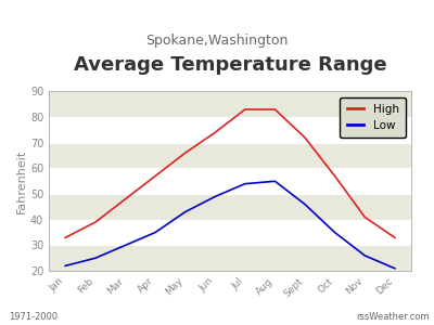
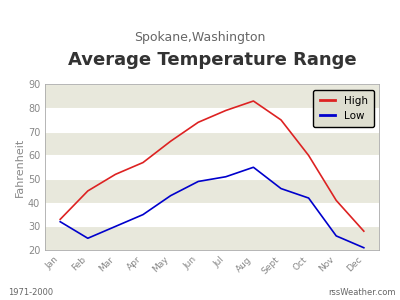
Low/Jan: 22 -> 32
High/Feb: 39 -> 45
High/Mar: 48 -> 52
High/Jul: 83 -> 79
Low/Jul: 54 -> 51
High/Sept: 72 -> 75
High/Oct: 57 -> 60
Low/Oct: 35 -> 42
High/Dec: 33 -> 28
